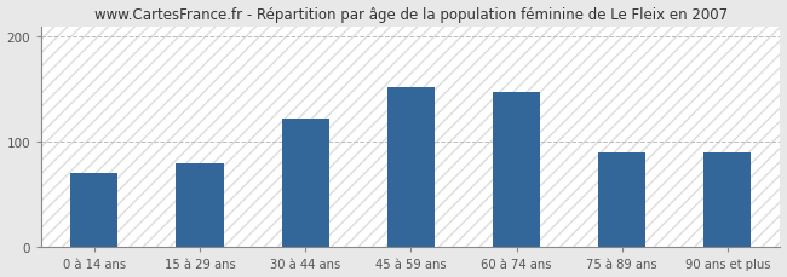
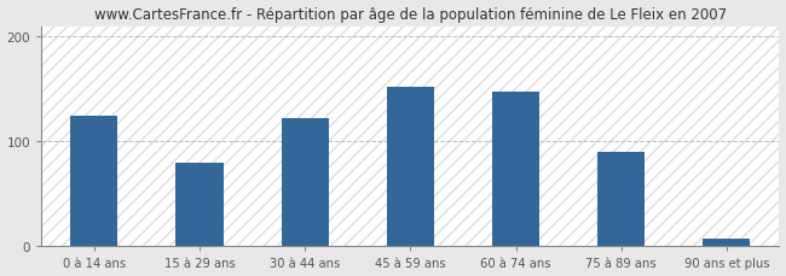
0 à 14 ans: 70 -> 125
90 ans et plus: 90 -> 7
